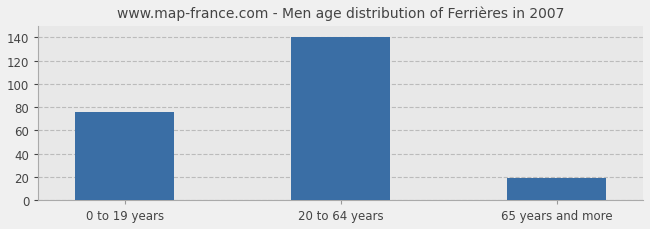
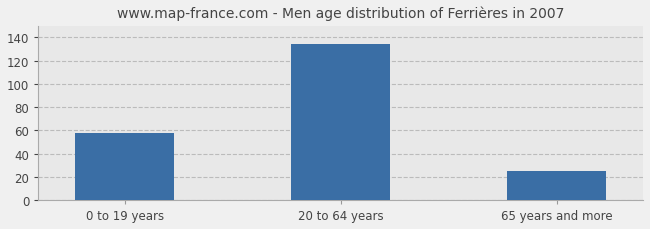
0 to 19 years: 76 -> 58
20 to 64 years: 140 -> 134
65 years and more: 19 -> 25
